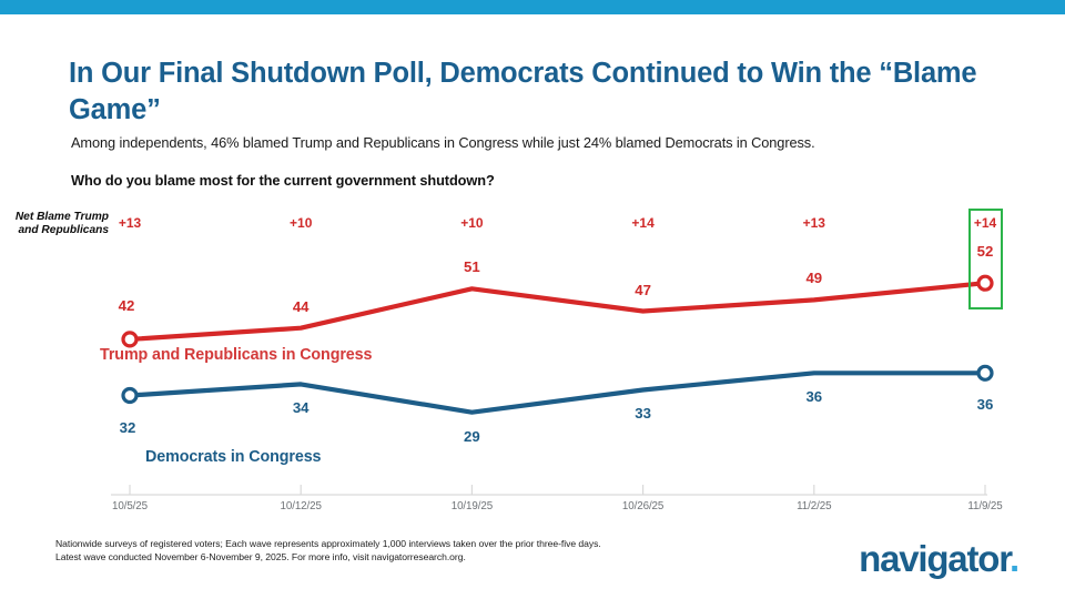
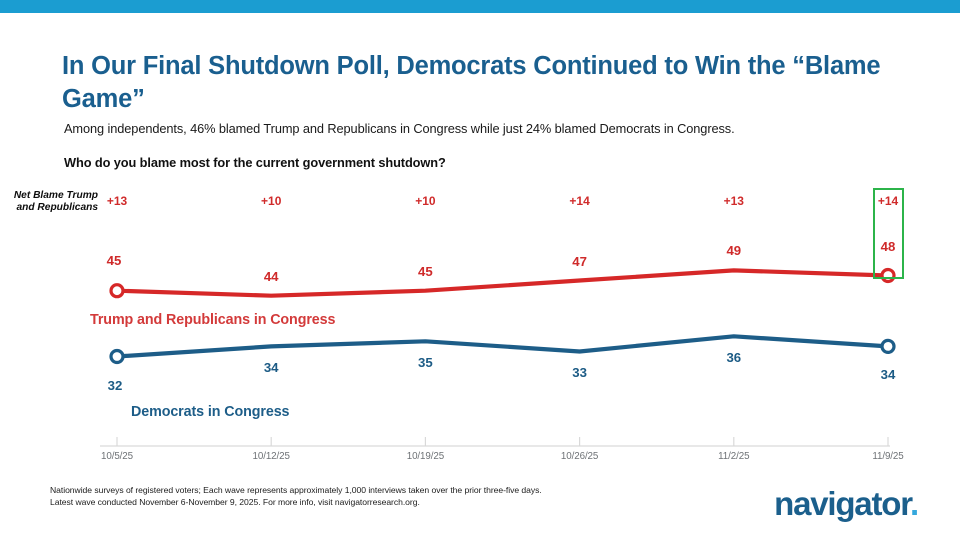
Trump and Republicans in Congress/10/5/25: 42 -> 45
Trump and Republicans in Congress/10/19/25: 51 -> 45
Democrats in Congress/10/19/25: 29 -> 35
Trump and Republicans in Congress/11/9/25: 52 -> 48
Democrats in Congress/11/9/25: 36 -> 34
